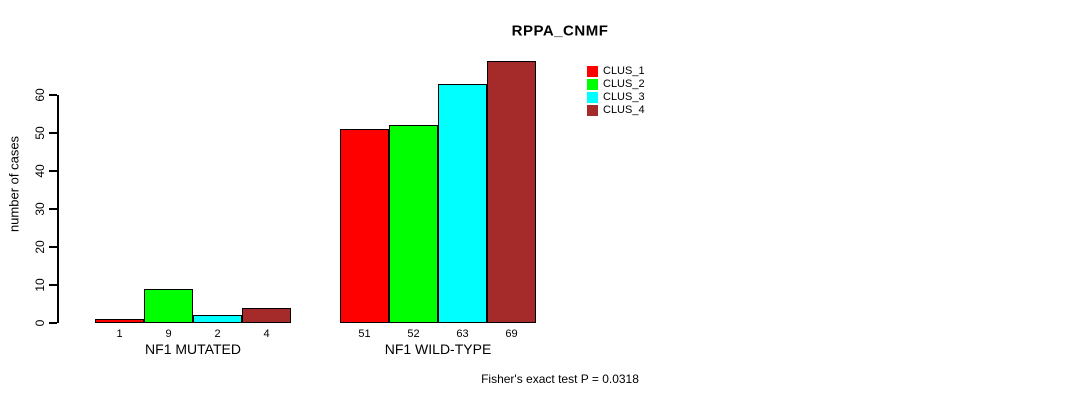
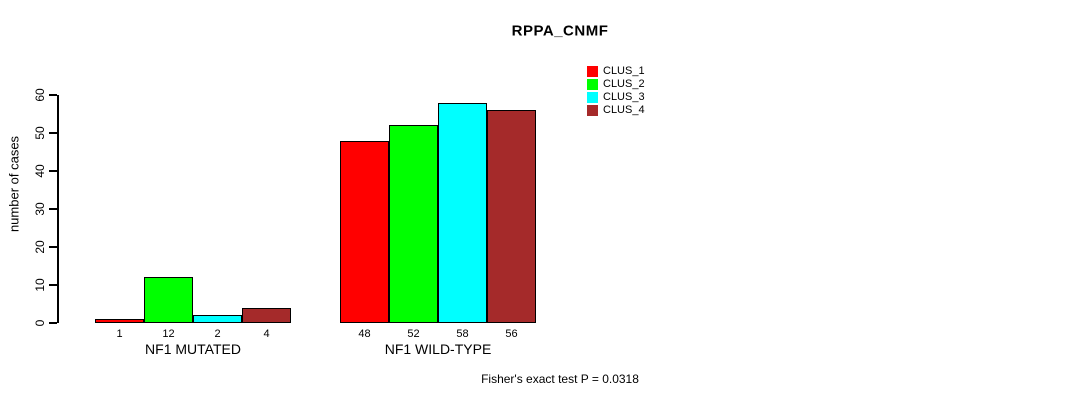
CLUS_2/NF1 MUTATED: 9 -> 12
CLUS_1/NF1 WILD-TYPE: 51 -> 48
CLUS_3/NF1 WILD-TYPE: 63 -> 58
CLUS_4/NF1 WILD-TYPE: 69 -> 56
